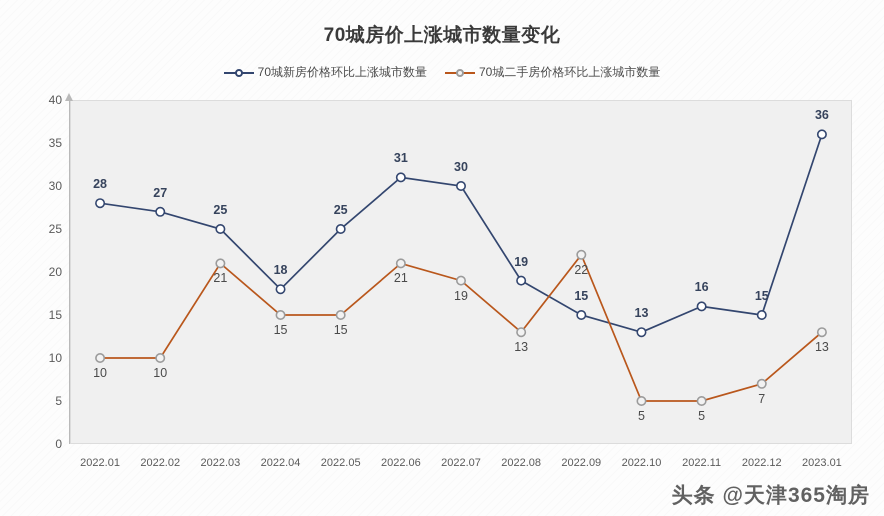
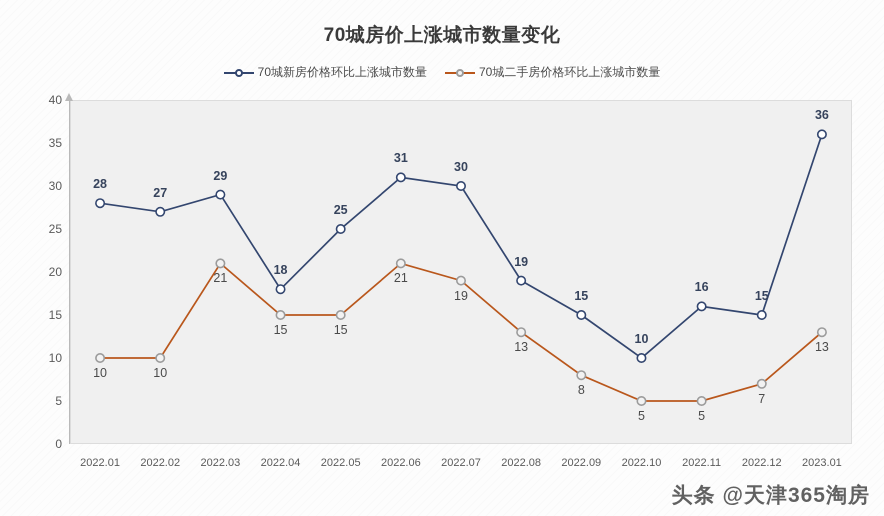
70城新房价格环比上涨城市数量/2022.03: 25 -> 29
70城二手房价格环比上涨城市数量/2022.09: 22 -> 8
70城新房价格环比上涨城市数量/2022.10: 13 -> 10
